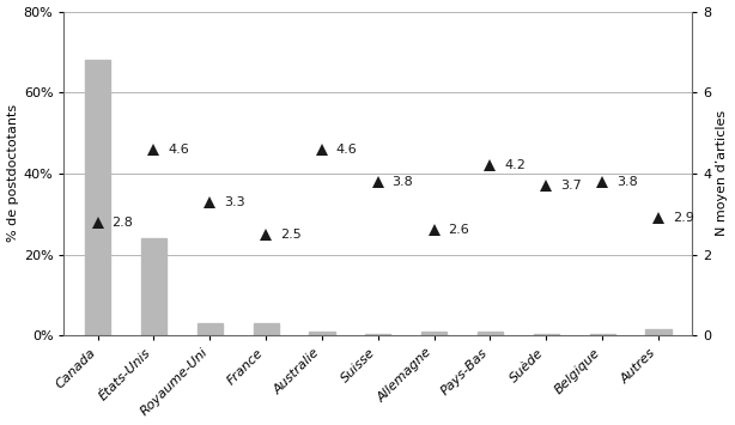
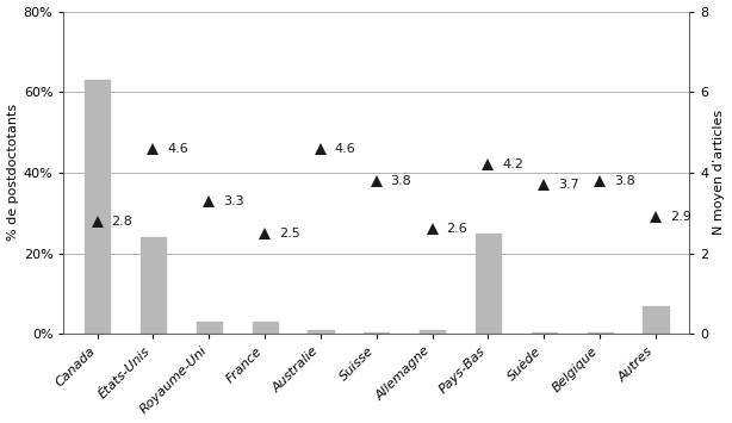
Canada: 68.0% -> 63.0%
Pays-Bas: 1.0% -> 25.0%
Autres: 1.5% -> 7.0%
